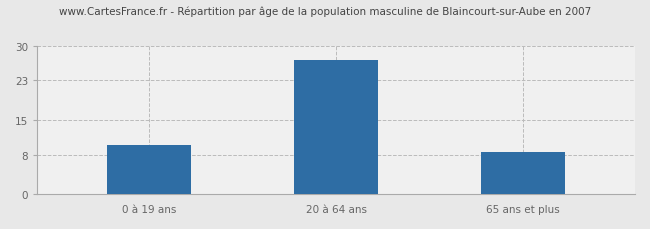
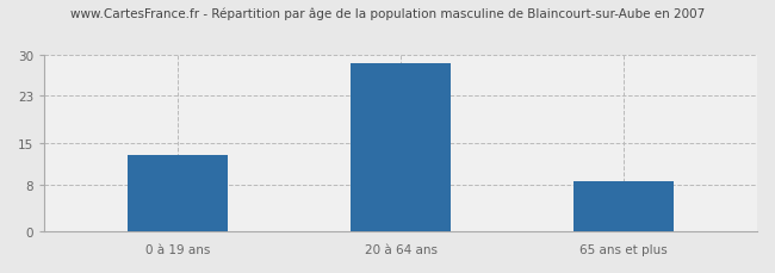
0 à 19 ans: 10.0 -> 13.0
20 à 64 ans: 27.0 -> 28.5
